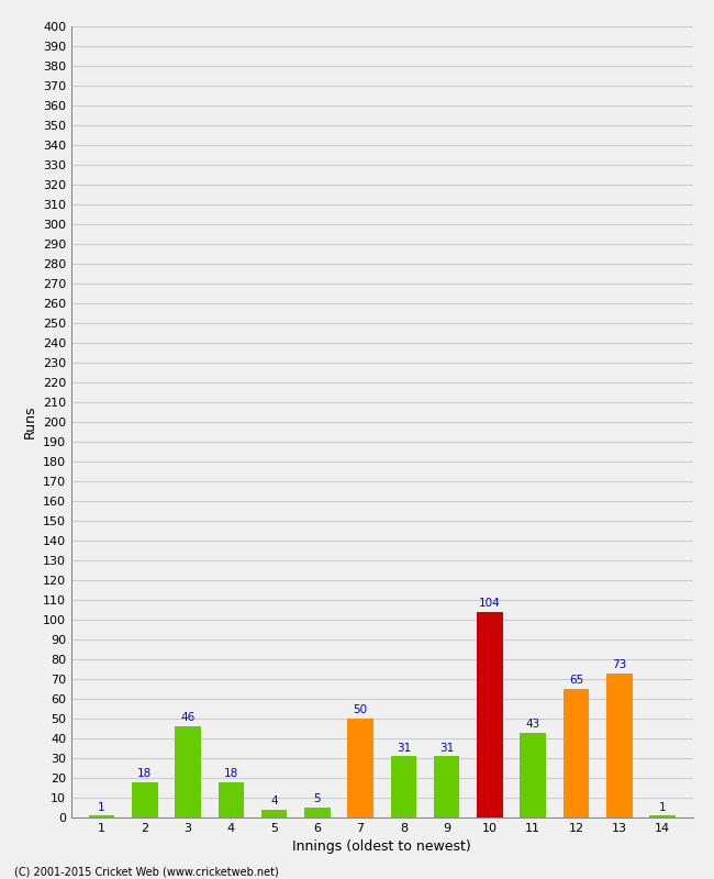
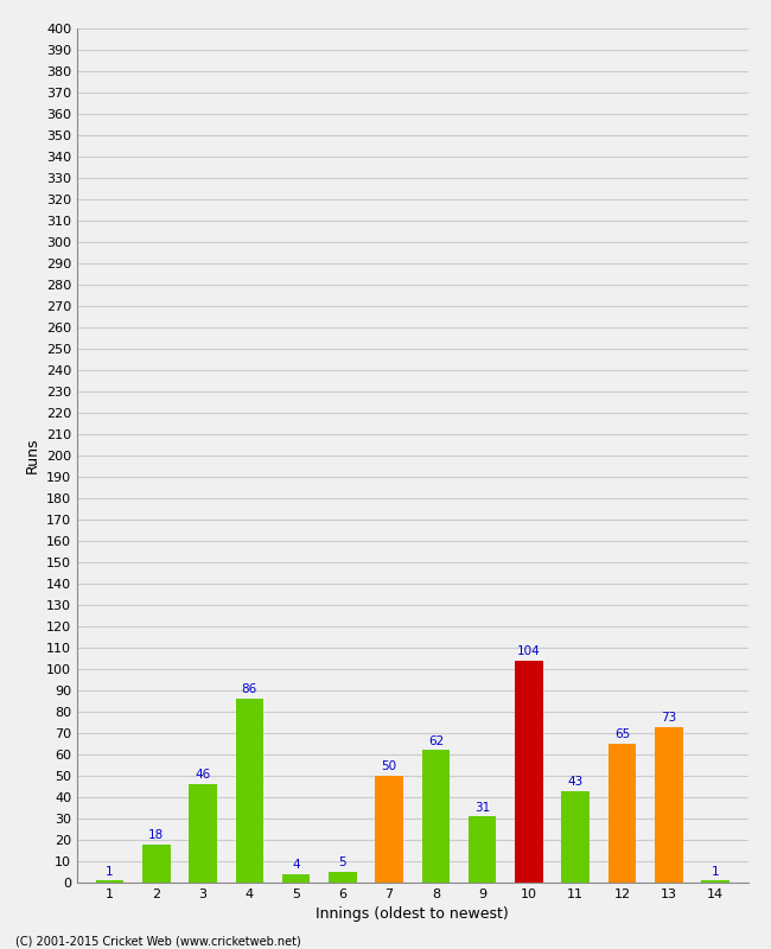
4: 18 -> 86
8: 31 -> 62
